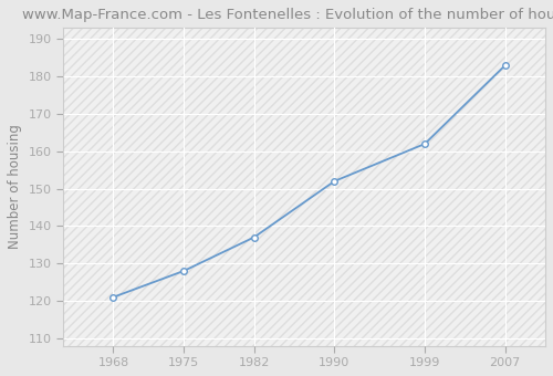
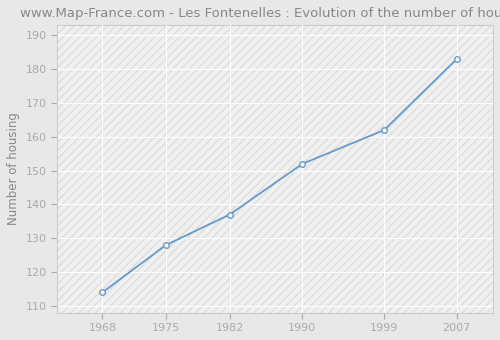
1968: 121 -> 114
